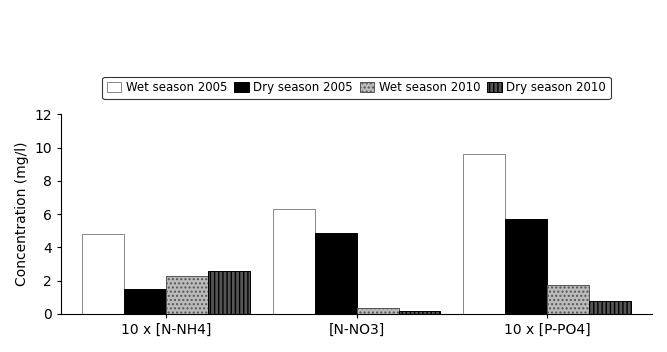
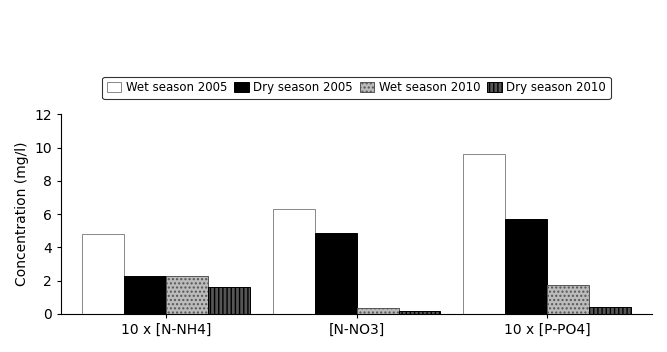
Dry season 2005/10 x [N-NH4]: 1.5 -> 2.3
Dry season 2010/10 x [N-NH4]: 2.6 -> 1.6
Dry season 2010/10 x [P-PO4]: 0.8 -> 0.4
